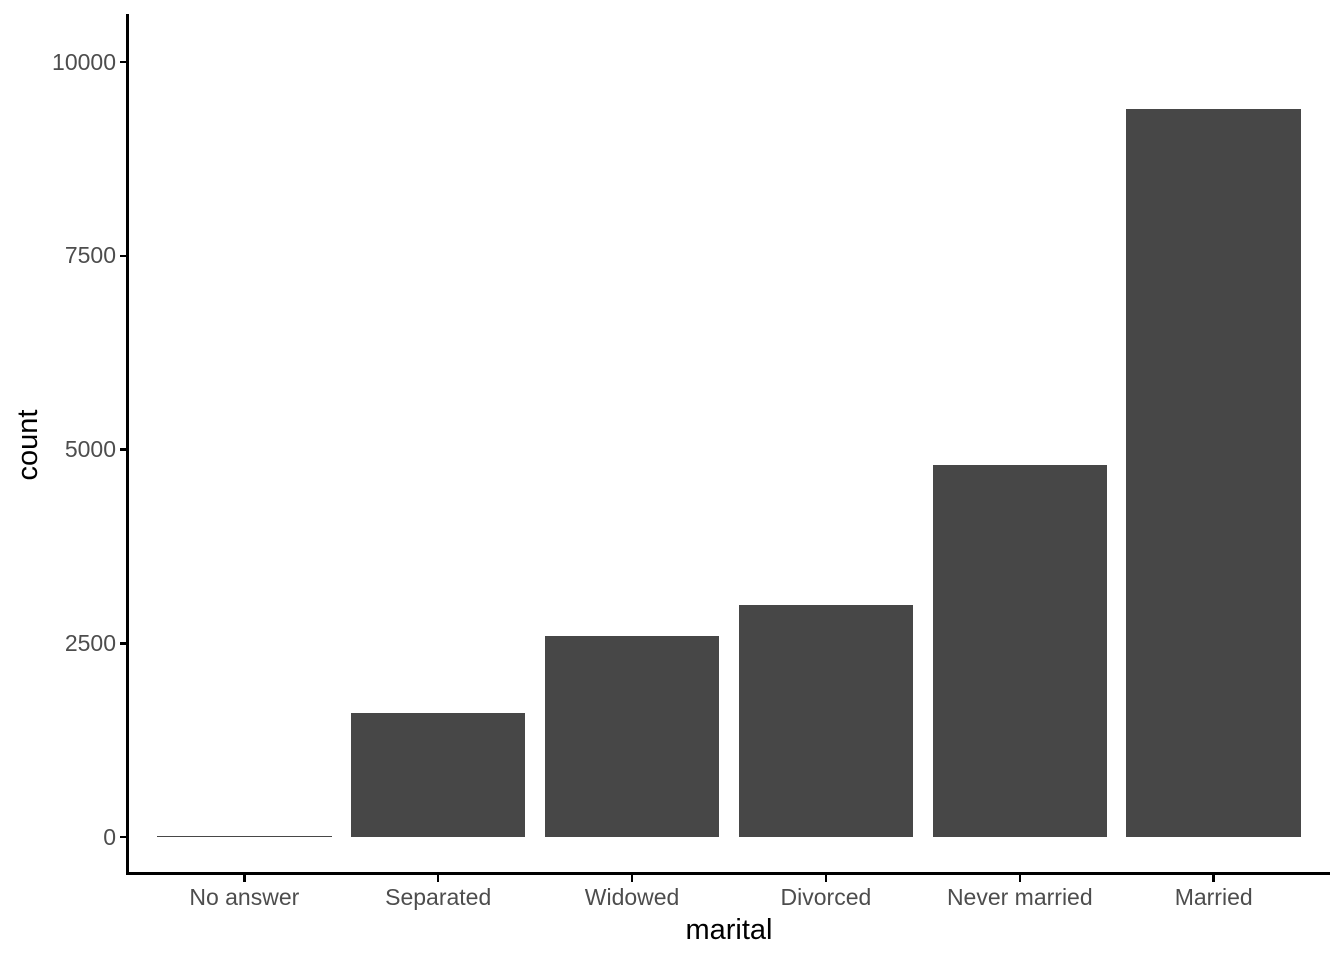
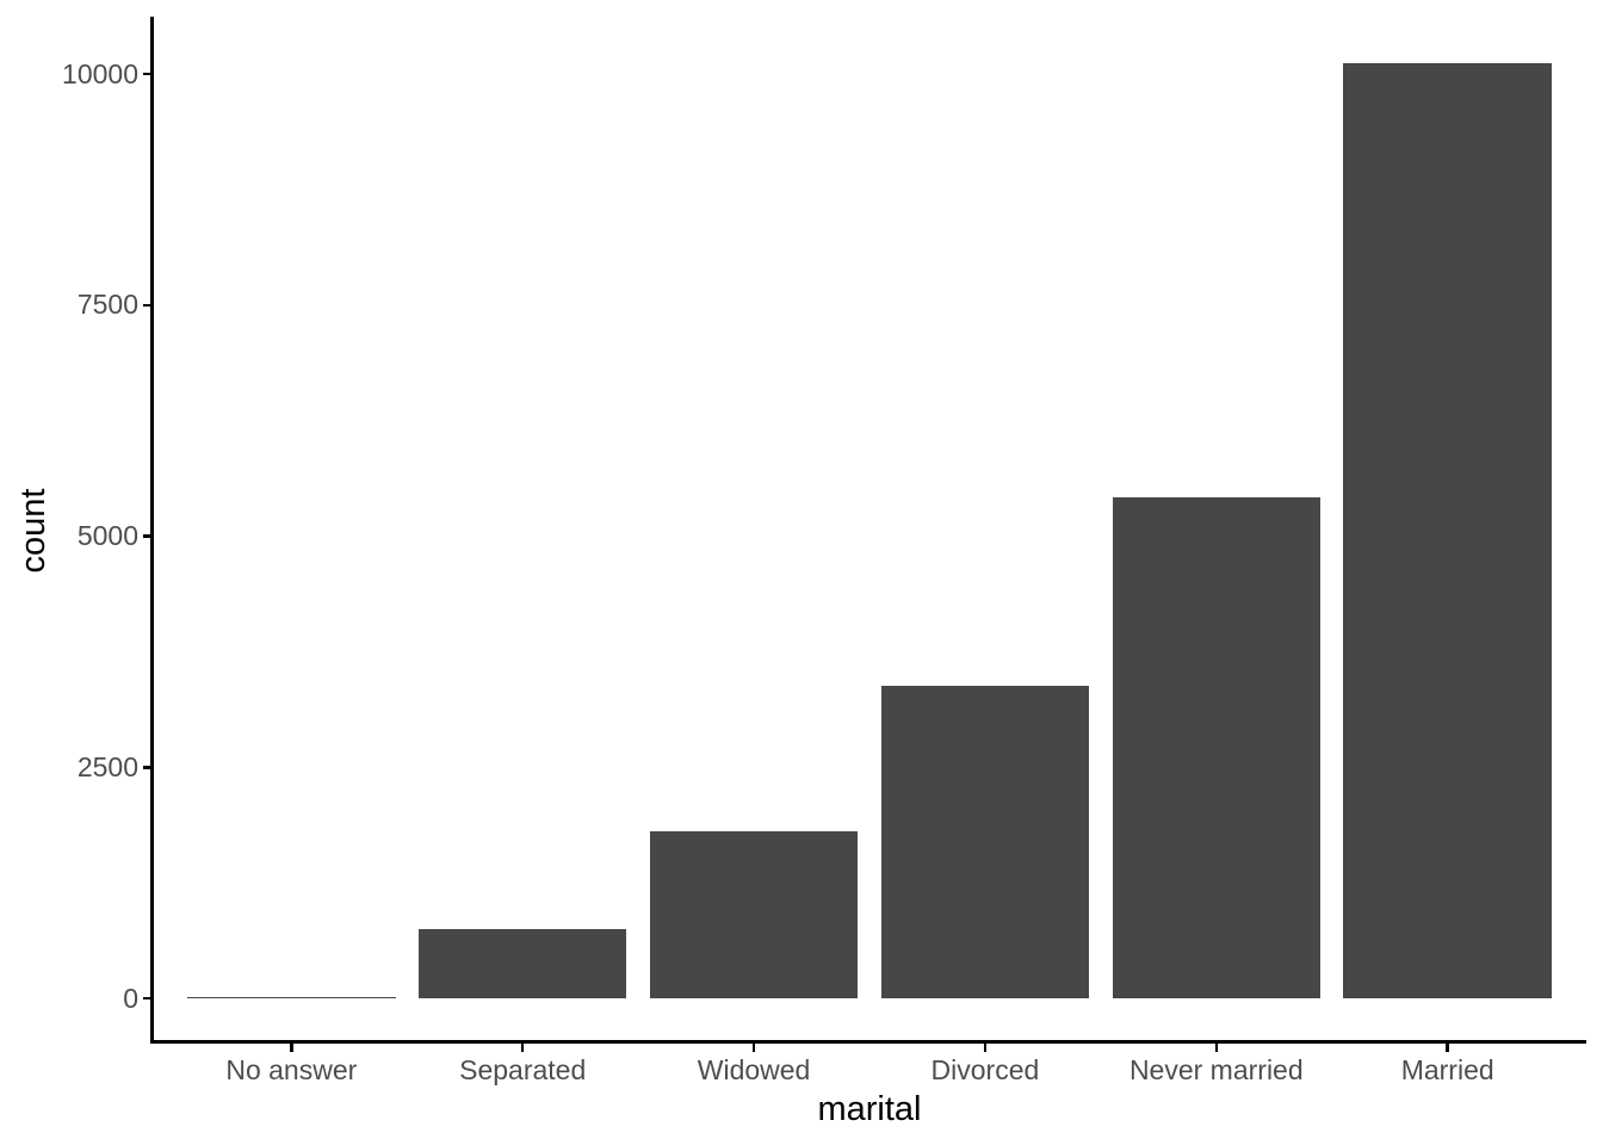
Separated: 1600 -> 700
Widowed: 2600 -> 1800
Divorced: 3000 -> 3400
Never married: 4800 -> 5400
Married: 9400 -> 10100
